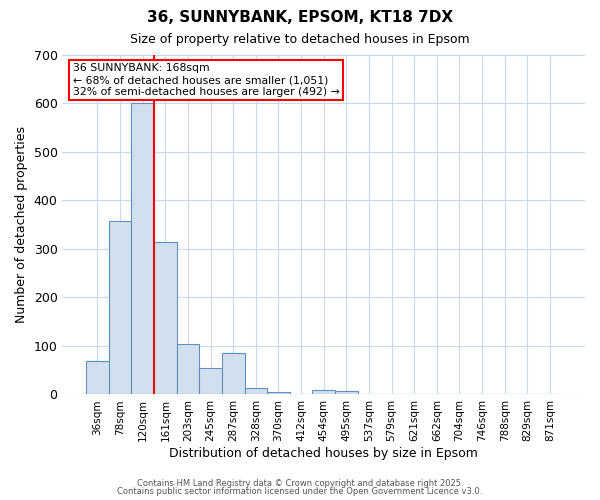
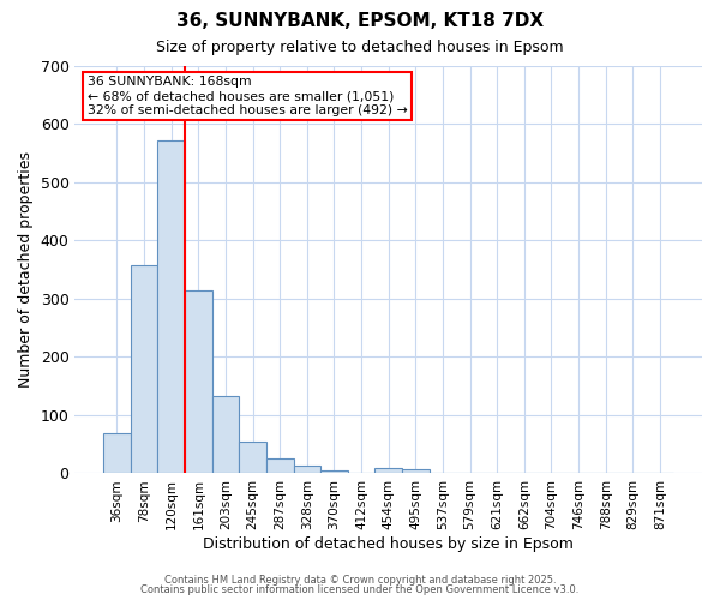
120sqm: 600 -> 573
203sqm: 105 -> 133
287sqm: 85 -> 26
